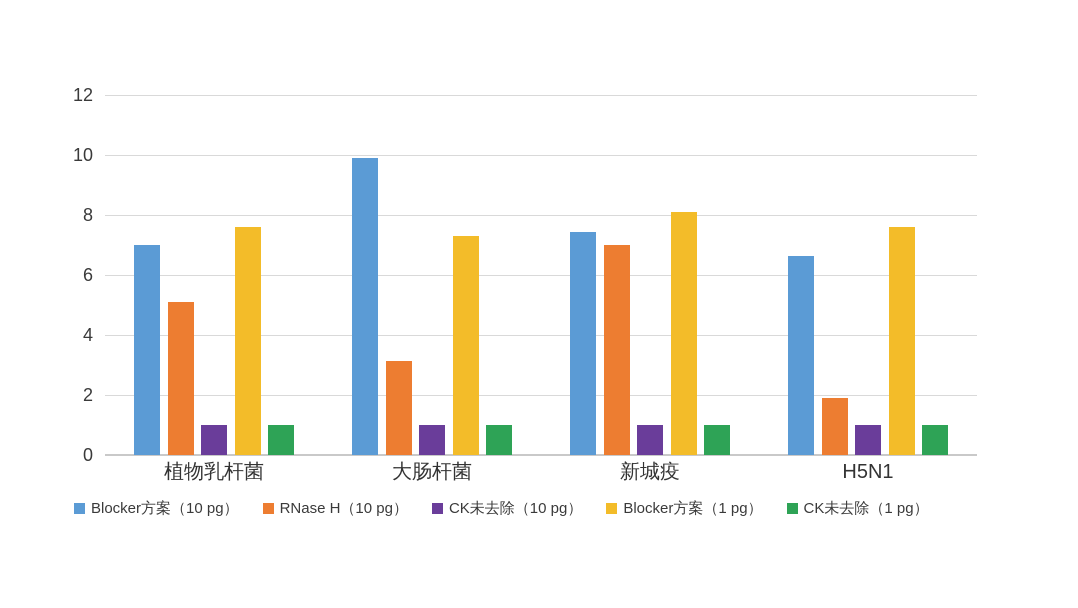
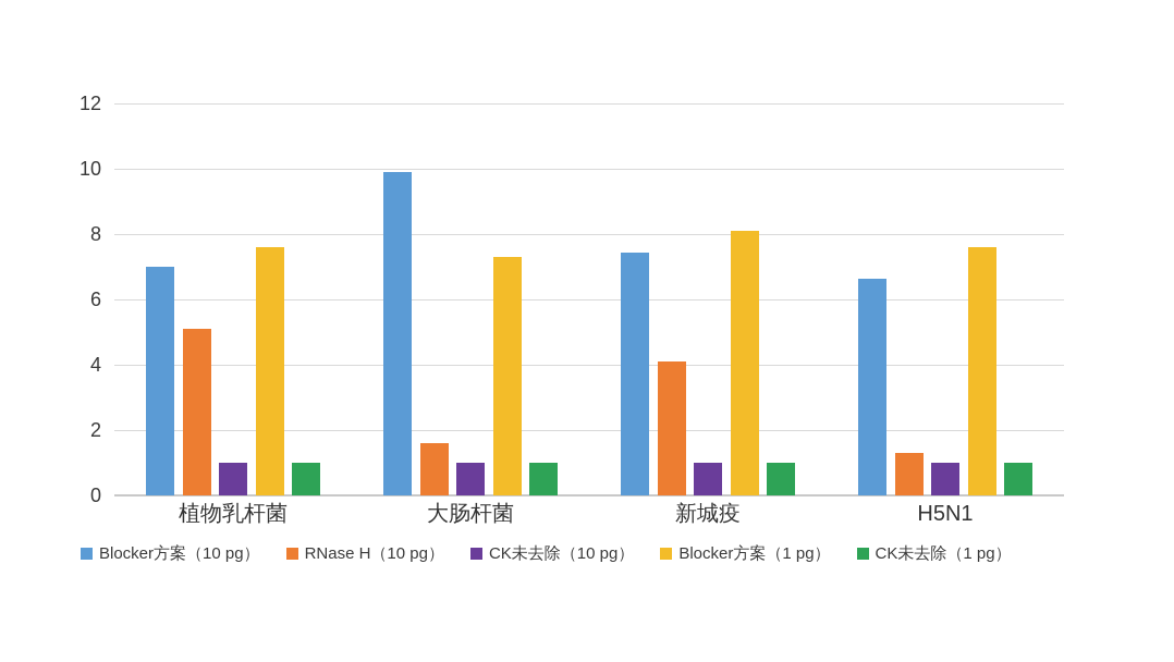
RNase H（10 pg）/大肠杆菌: 3.1 -> 1.6
RNase H（10 pg）/新城疫: 7.0 -> 4.1
RNase H（10 pg）/H5N1: 1.9 -> 1.3
